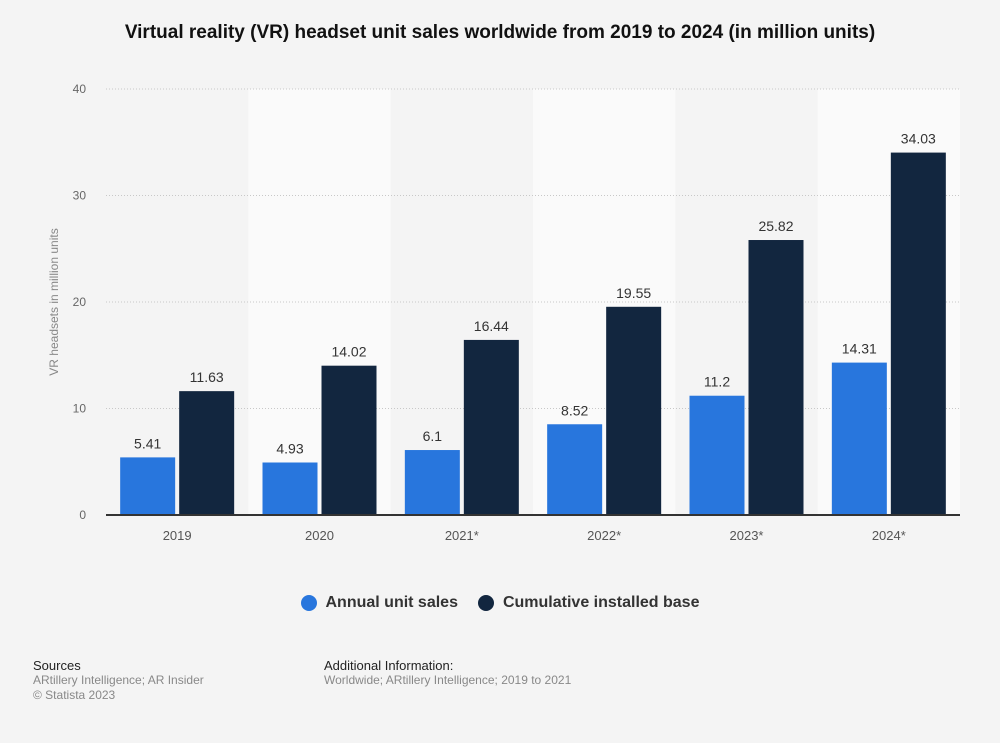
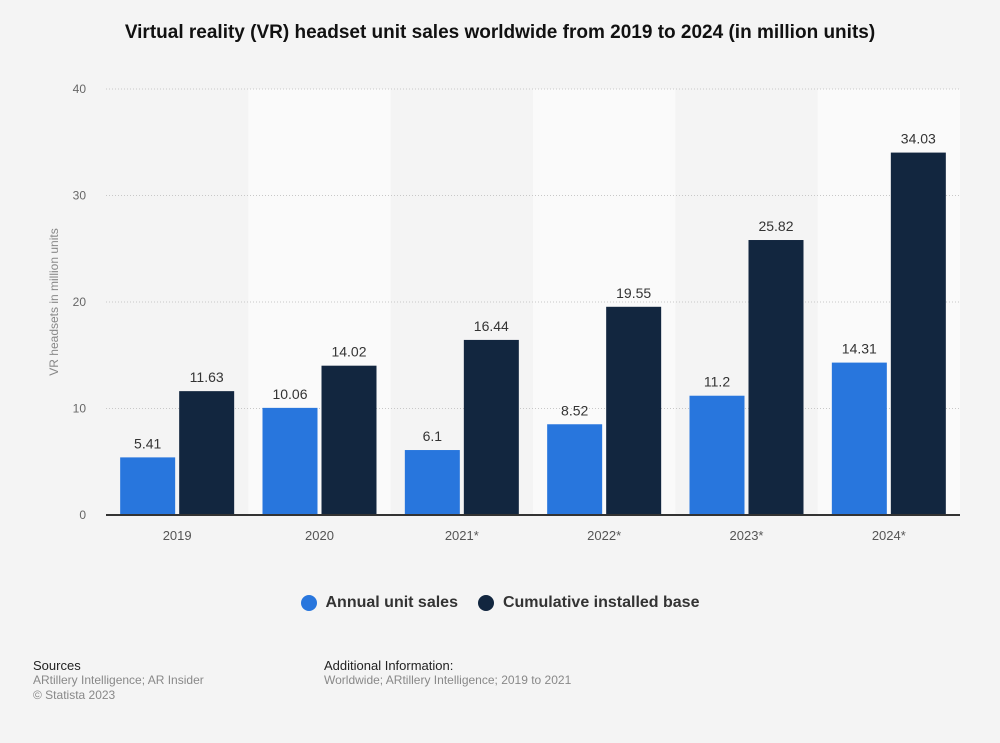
Annual unit sales/2020: 4.93 -> 10.06
